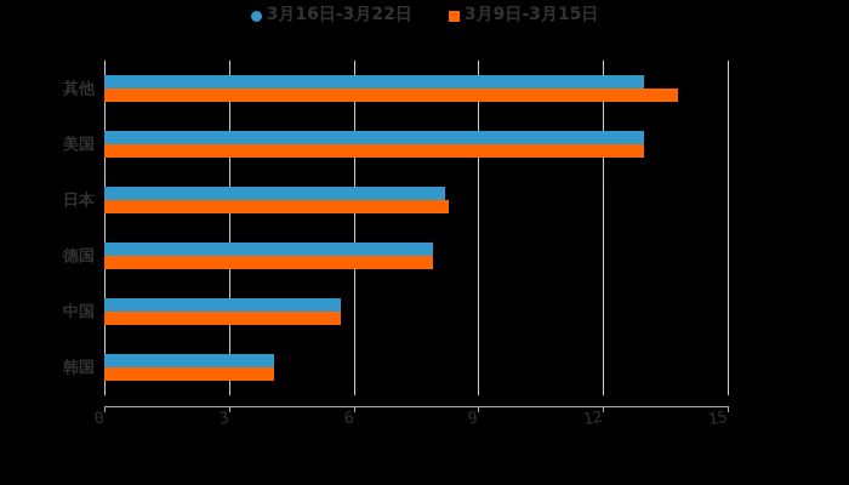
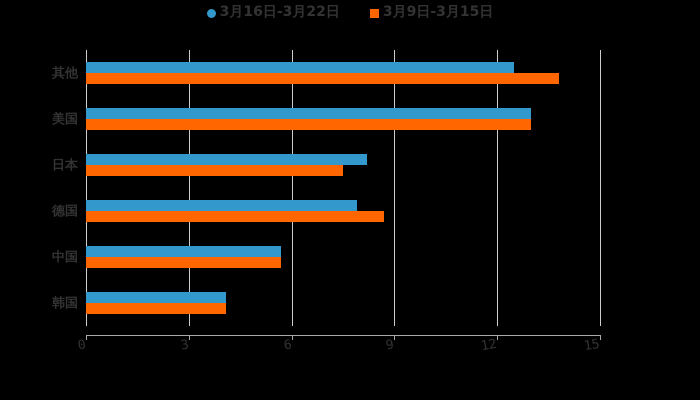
3月16日-3月22日/其他: 13.0 -> 12.5
3月9日-3月15日/日本: 8.3 -> 7.5
3月9日-3月15日/德国: 7.9 -> 8.7
